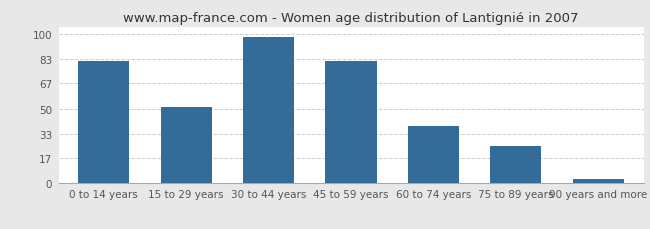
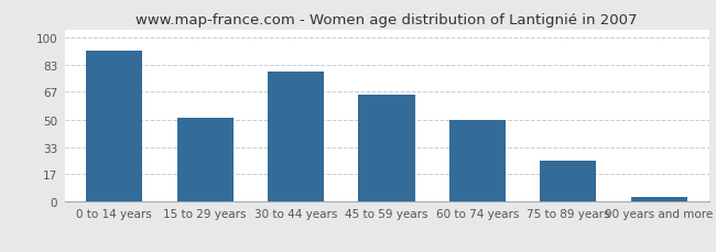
0 to 14 years: 82 -> 92
30 to 44 years: 98 -> 79
45 to 59 years: 82 -> 65
60 to 74 years: 38 -> 50
